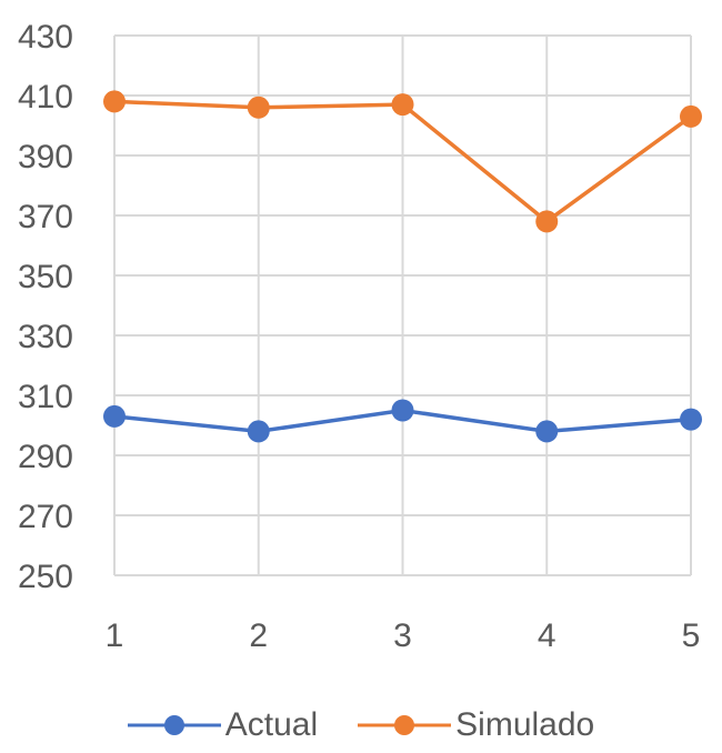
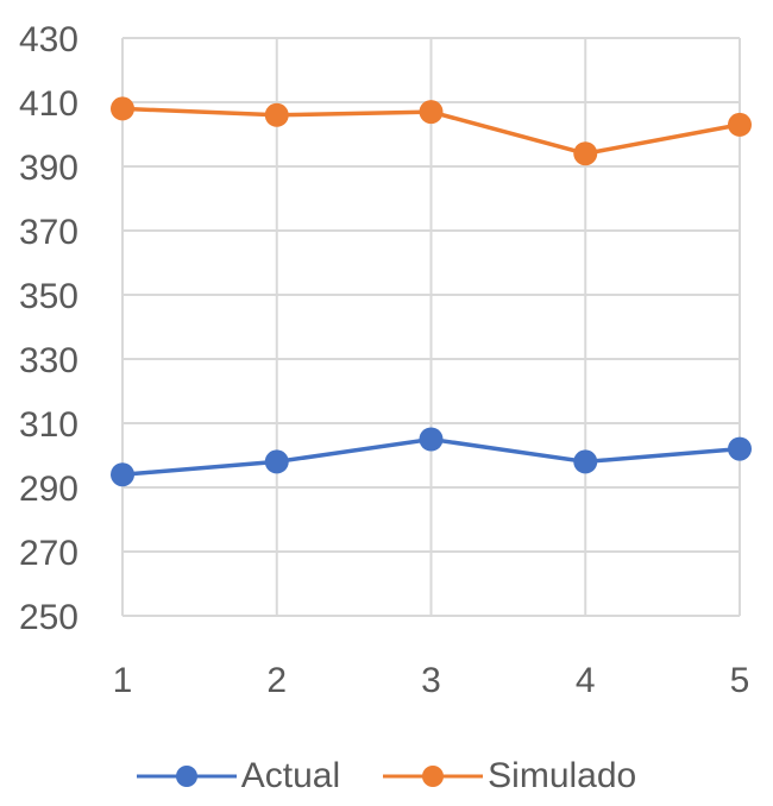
Actual/1: 303 -> 294
Simulado/4: 368 -> 394
